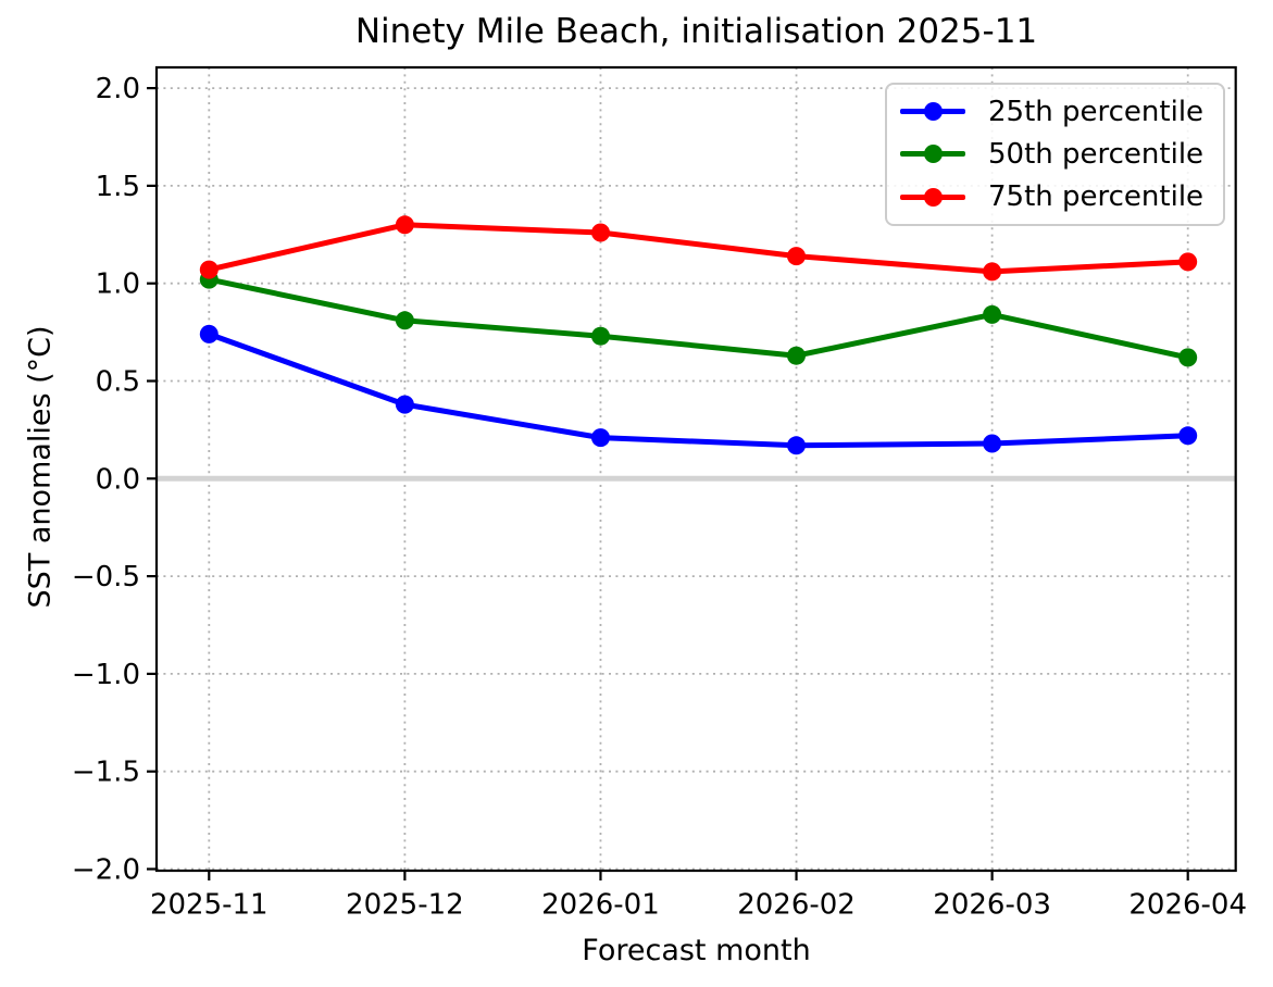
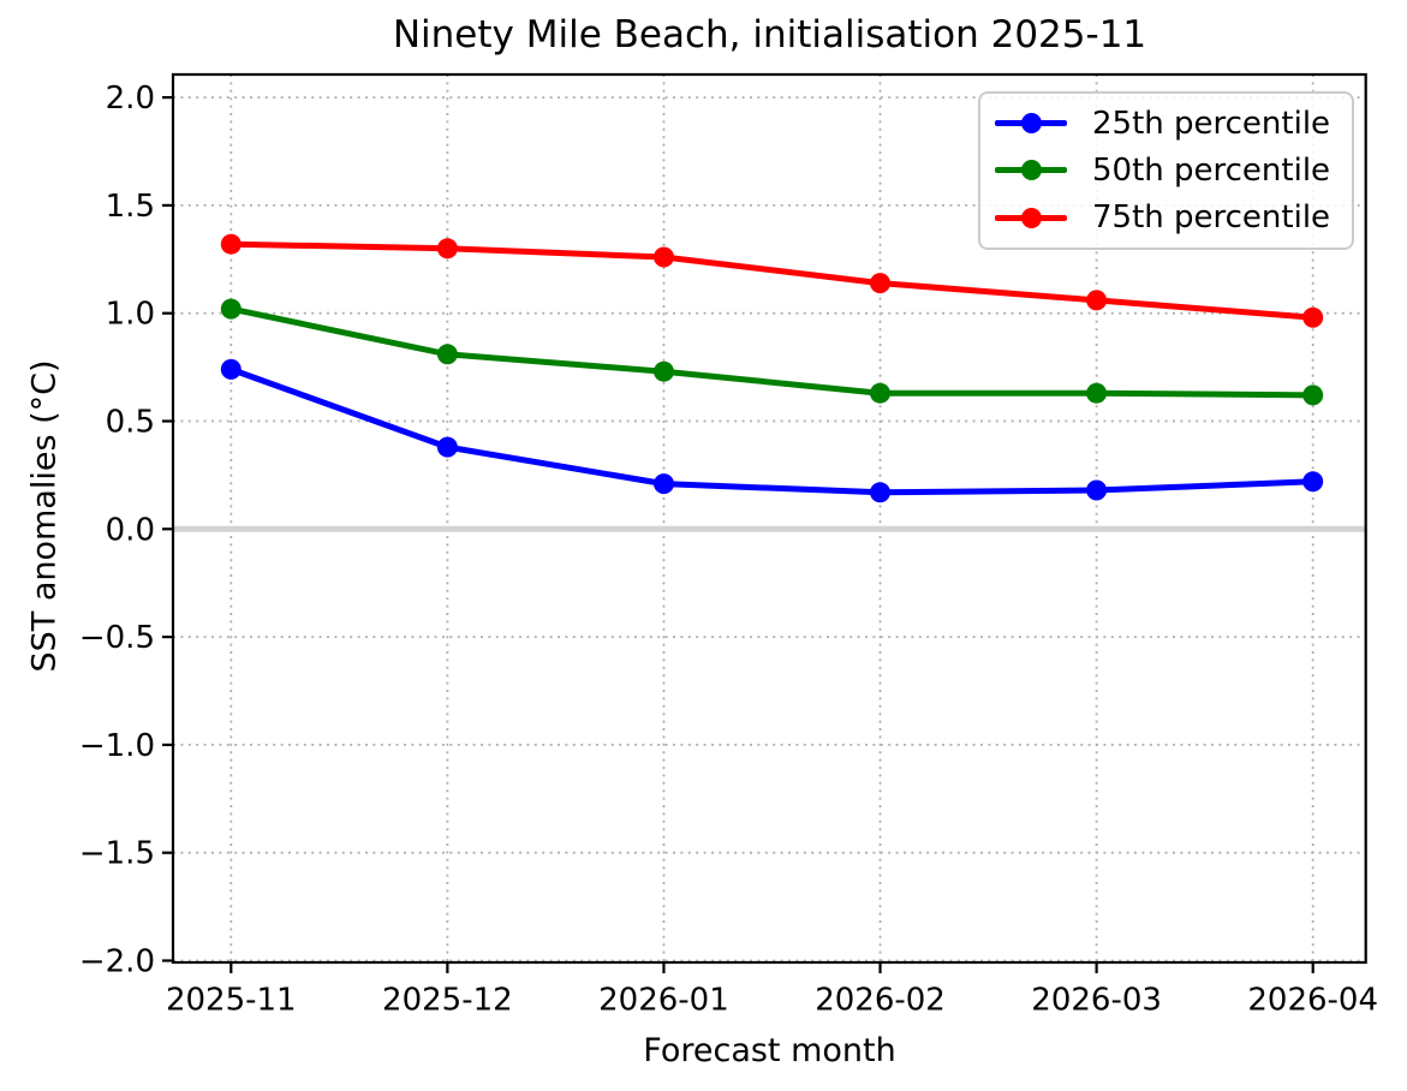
75th percentile/2025-11: 1.07 -> 1.32
50th percentile/2026-03: 0.84 -> 0.63
75th percentile/2026-04: 1.11 -> 0.98
